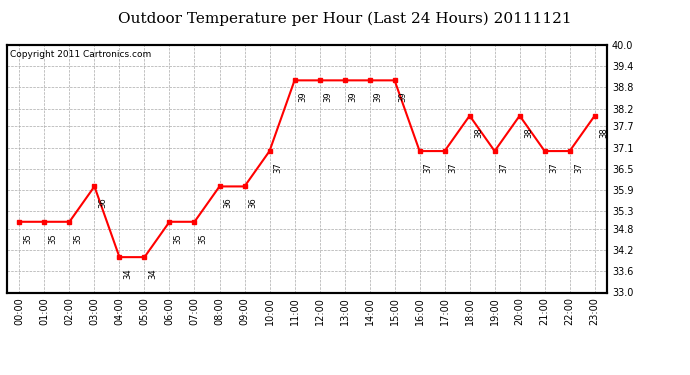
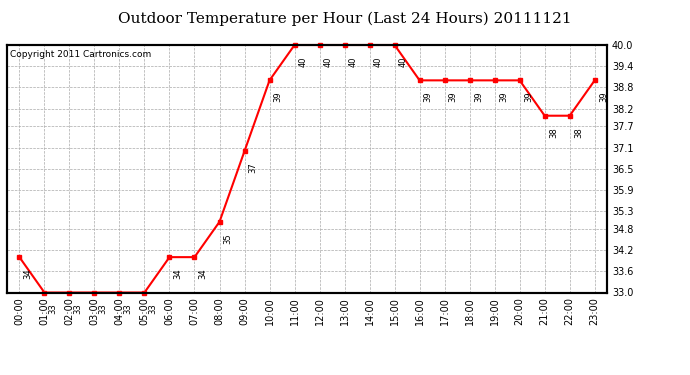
00:00: 35 -> 34
01:00: 35 -> 33
02:00: 35 -> 33
03:00: 36 -> 33
04:00: 34 -> 33
05:00: 34 -> 33
06:00: 35 -> 34
07:00: 35 -> 34
08:00: 36 -> 35
09:00: 36 -> 37
10:00: 37 -> 39
11:00: 39 -> 40
12:00: 39 -> 40
13:00: 39 -> 40
14:00: 39 -> 40
15:00: 39 -> 40
16:00: 37 -> 39
17:00: 37 -> 39
18:00: 38 -> 39
19:00: 37 -> 39
20:00: 38 -> 39
21:00: 37 -> 38
22:00: 37 -> 38
23:00: 38 -> 39
